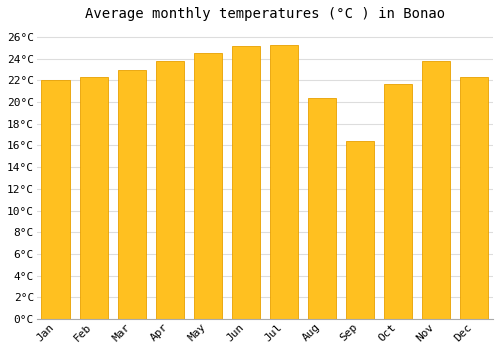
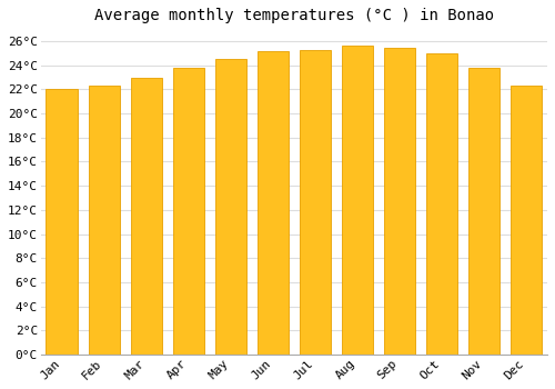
Aug: 20.4°C -> 25.6°C
Sep: 16.4°C -> 25.5°C
Oct: 21.7°C -> 25.0°C
